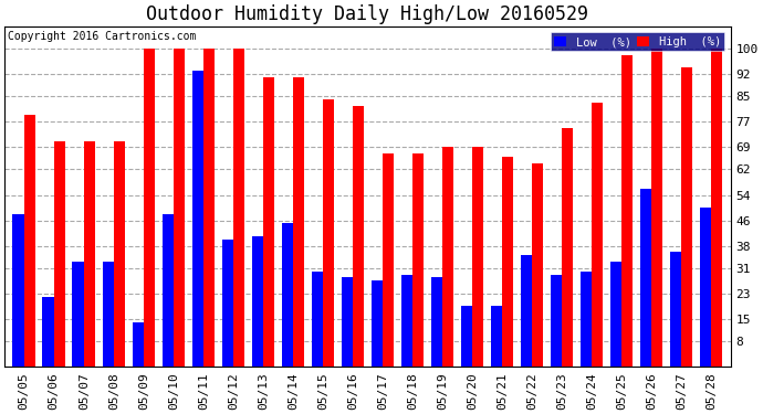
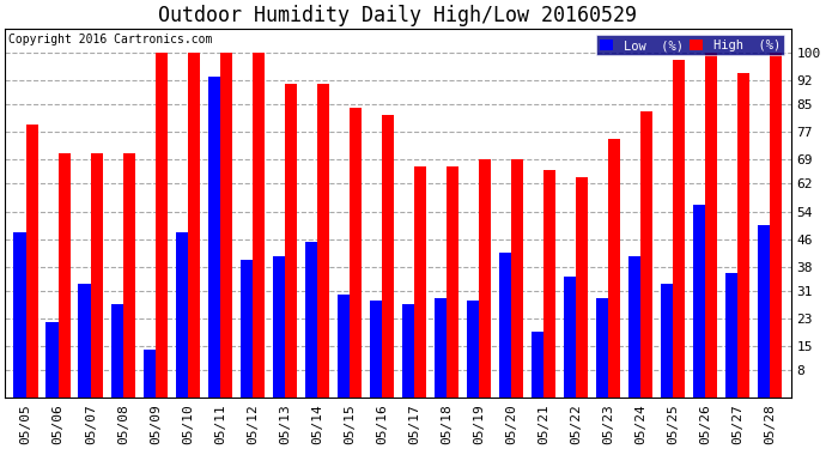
Low (%)/05/08: 33 -> 27
Low (%)/05/20: 19 -> 42
Low (%)/05/24: 30 -> 41
